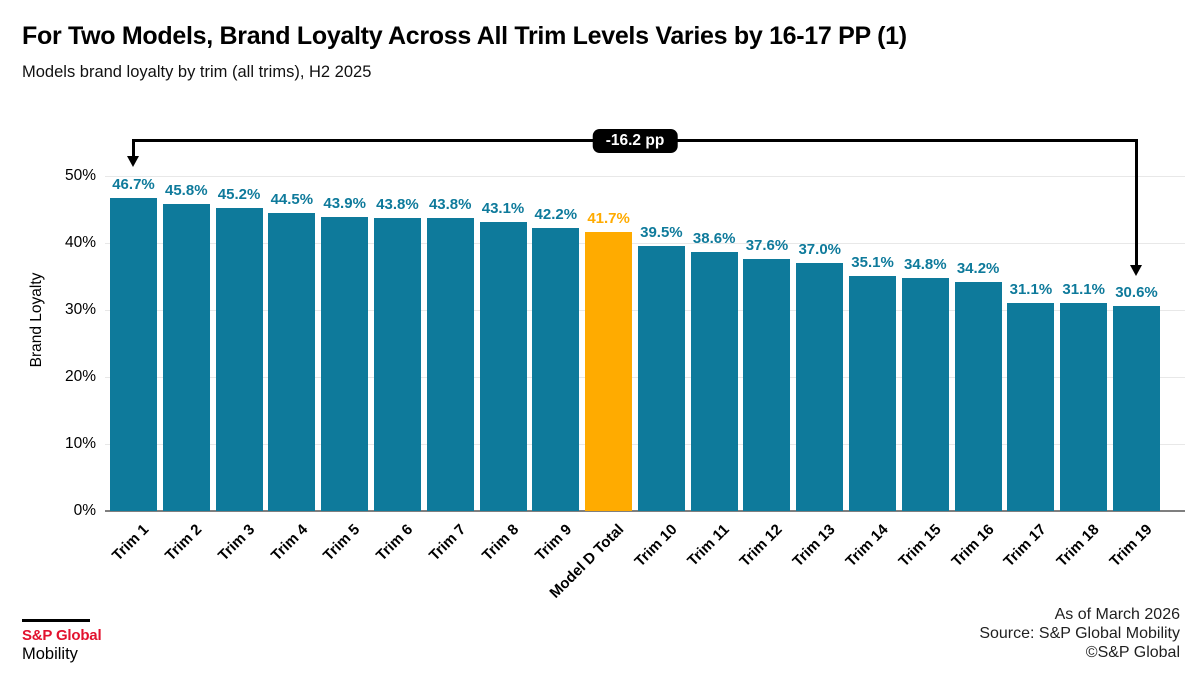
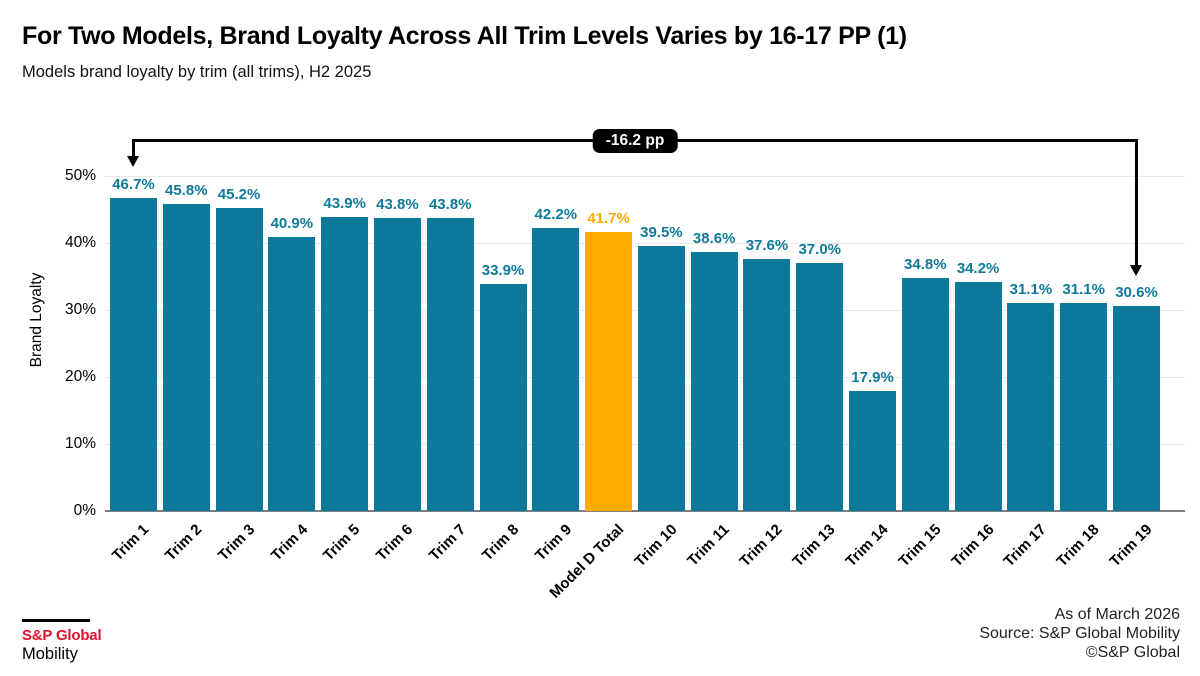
Trim 4: 44.5% -> 40.9%
Trim 8: 43.1% -> 33.9%
Trim 14: 35.1% -> 17.9%
